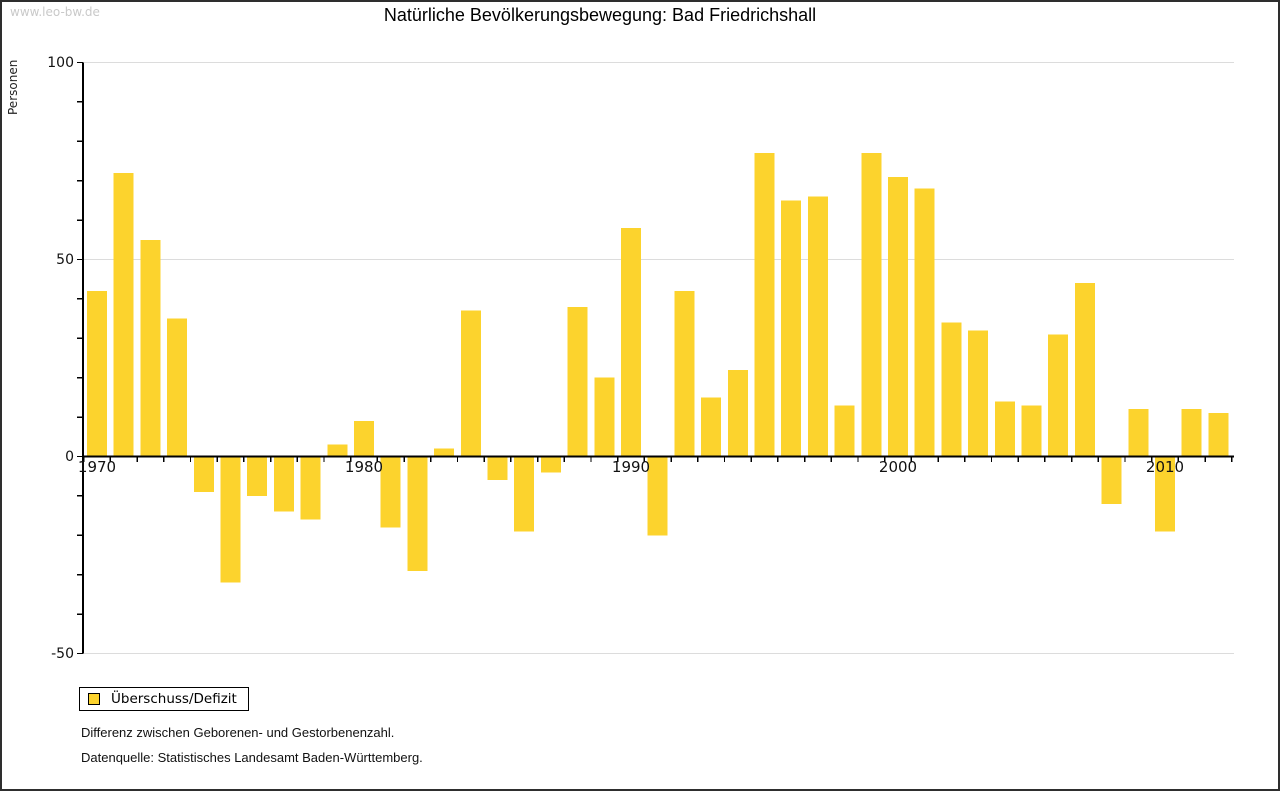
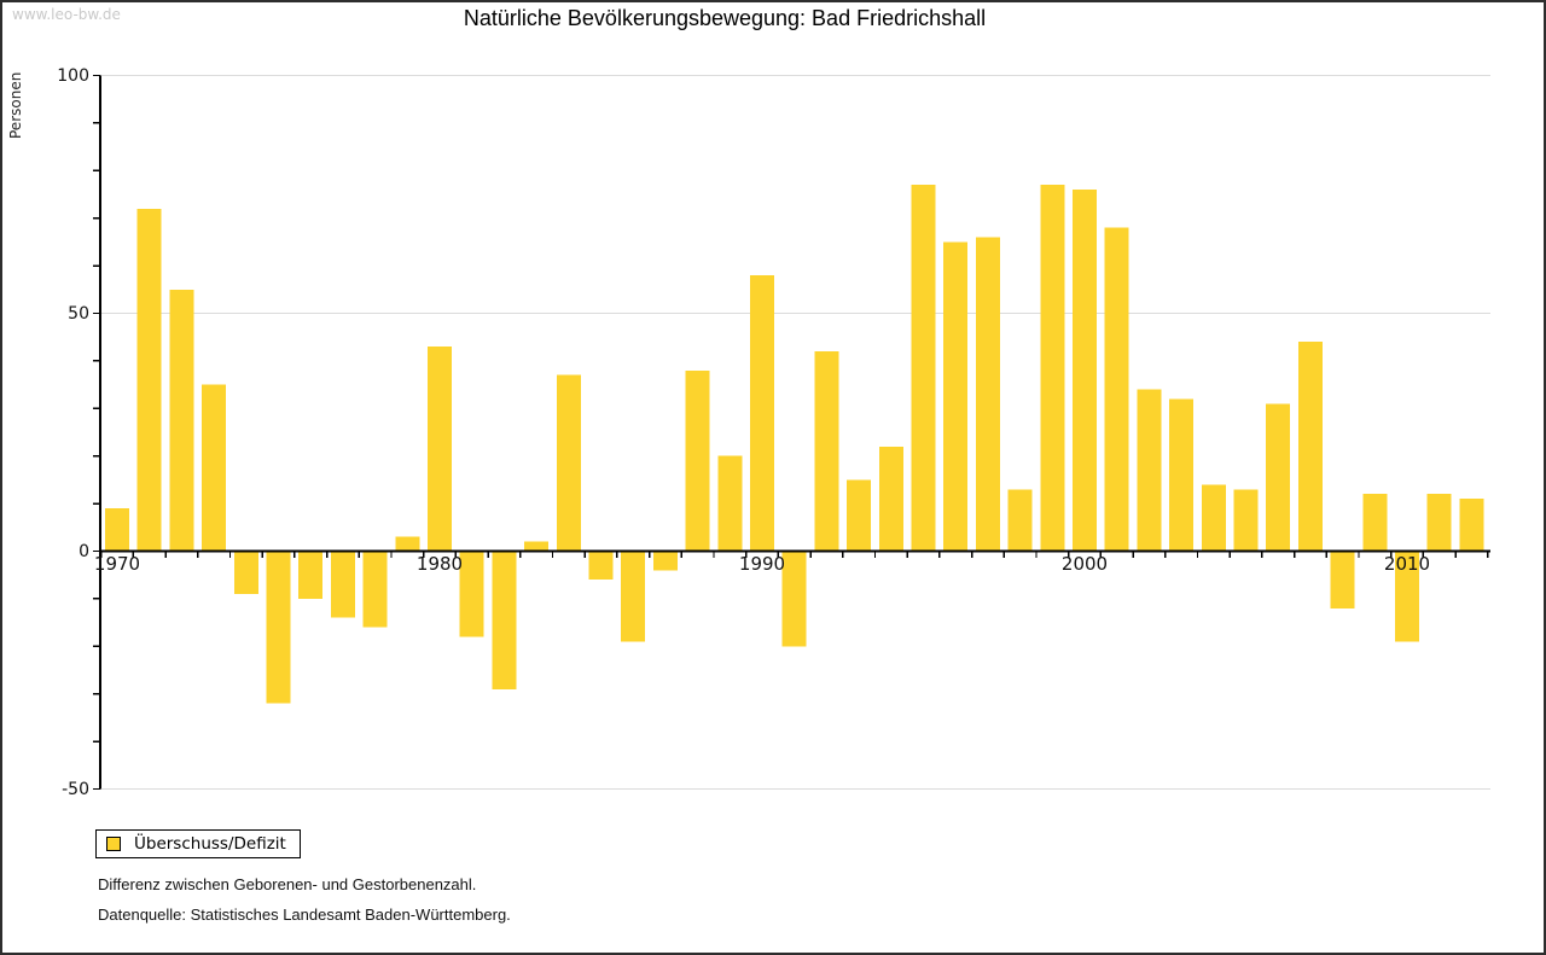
1970: 42 -> 9
1980: 9 -> 43
2000: 71 -> 76
